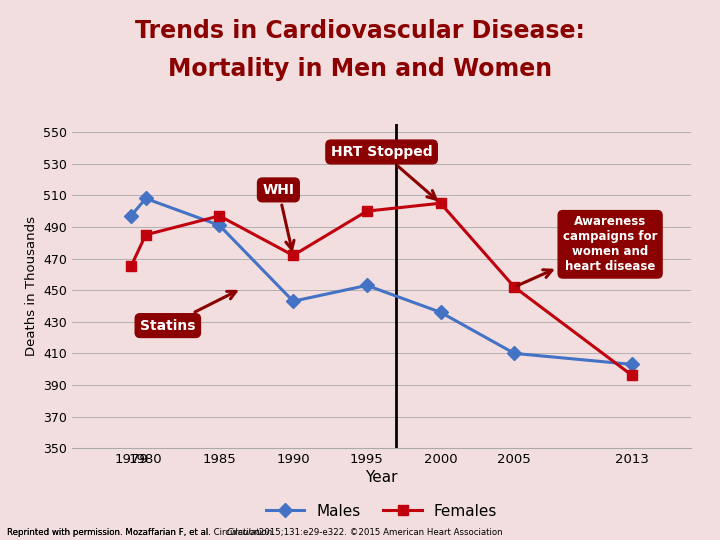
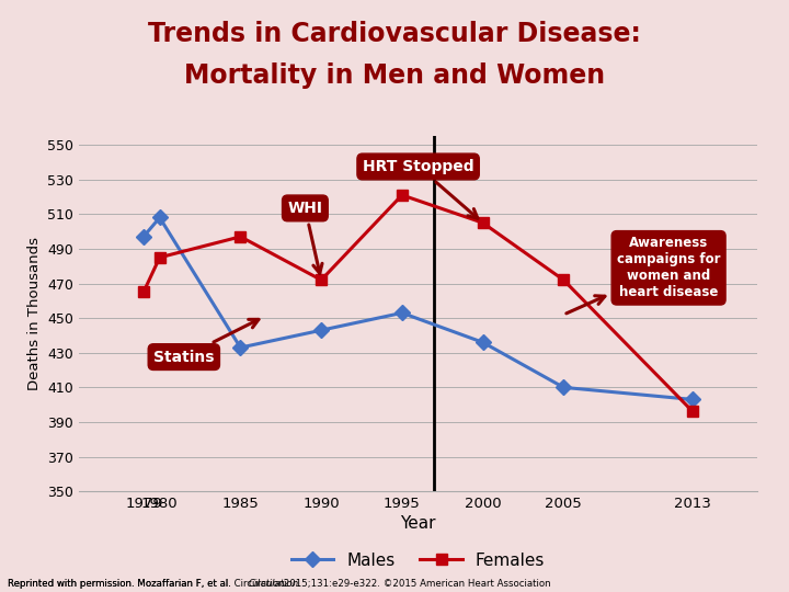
Males/1985: 491 -> 433
Females/1995: 500 -> 521
Females/2005: 452 -> 472
